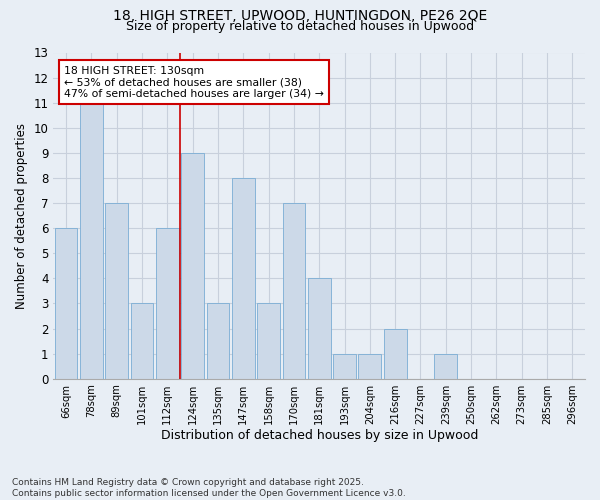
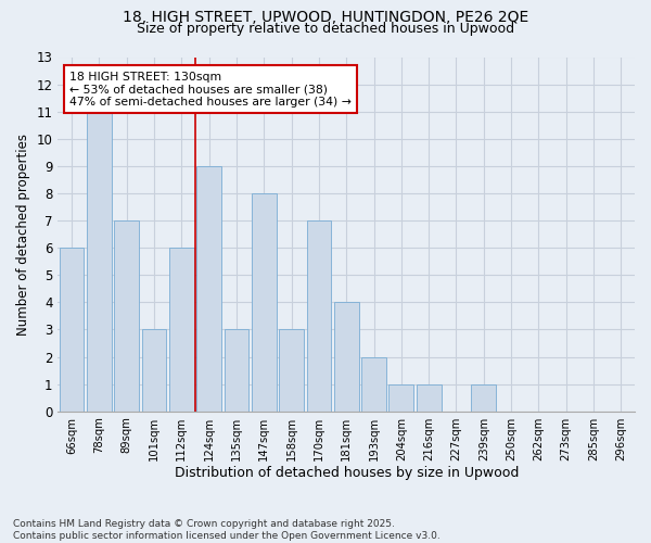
193sqm: 1 -> 2
216sqm: 2 -> 1
